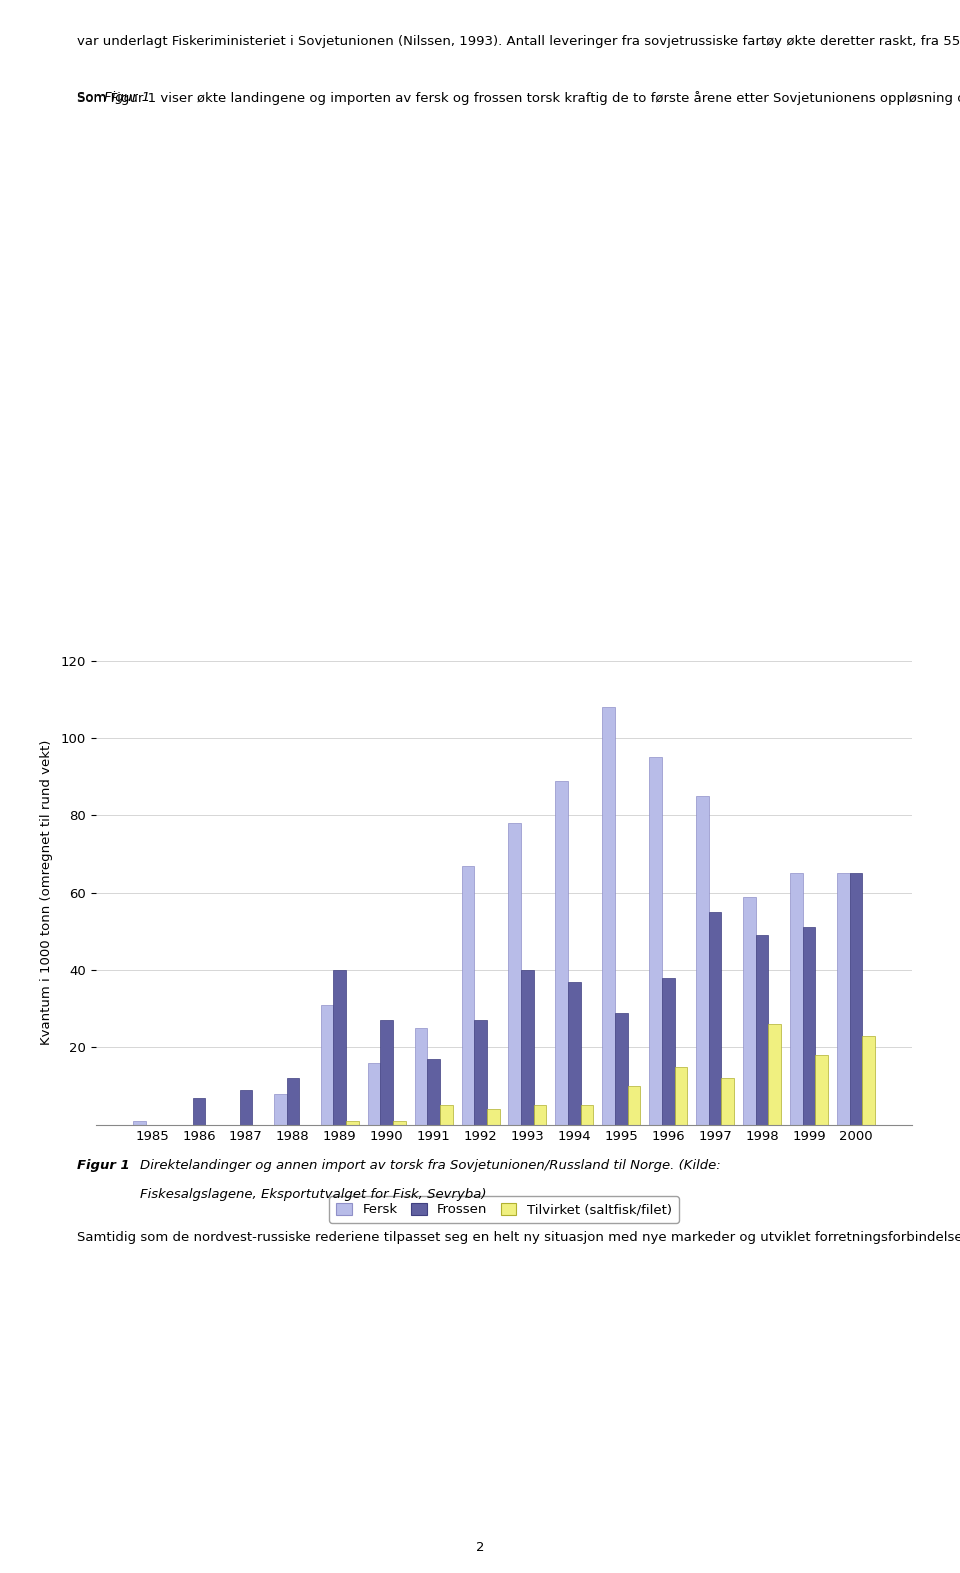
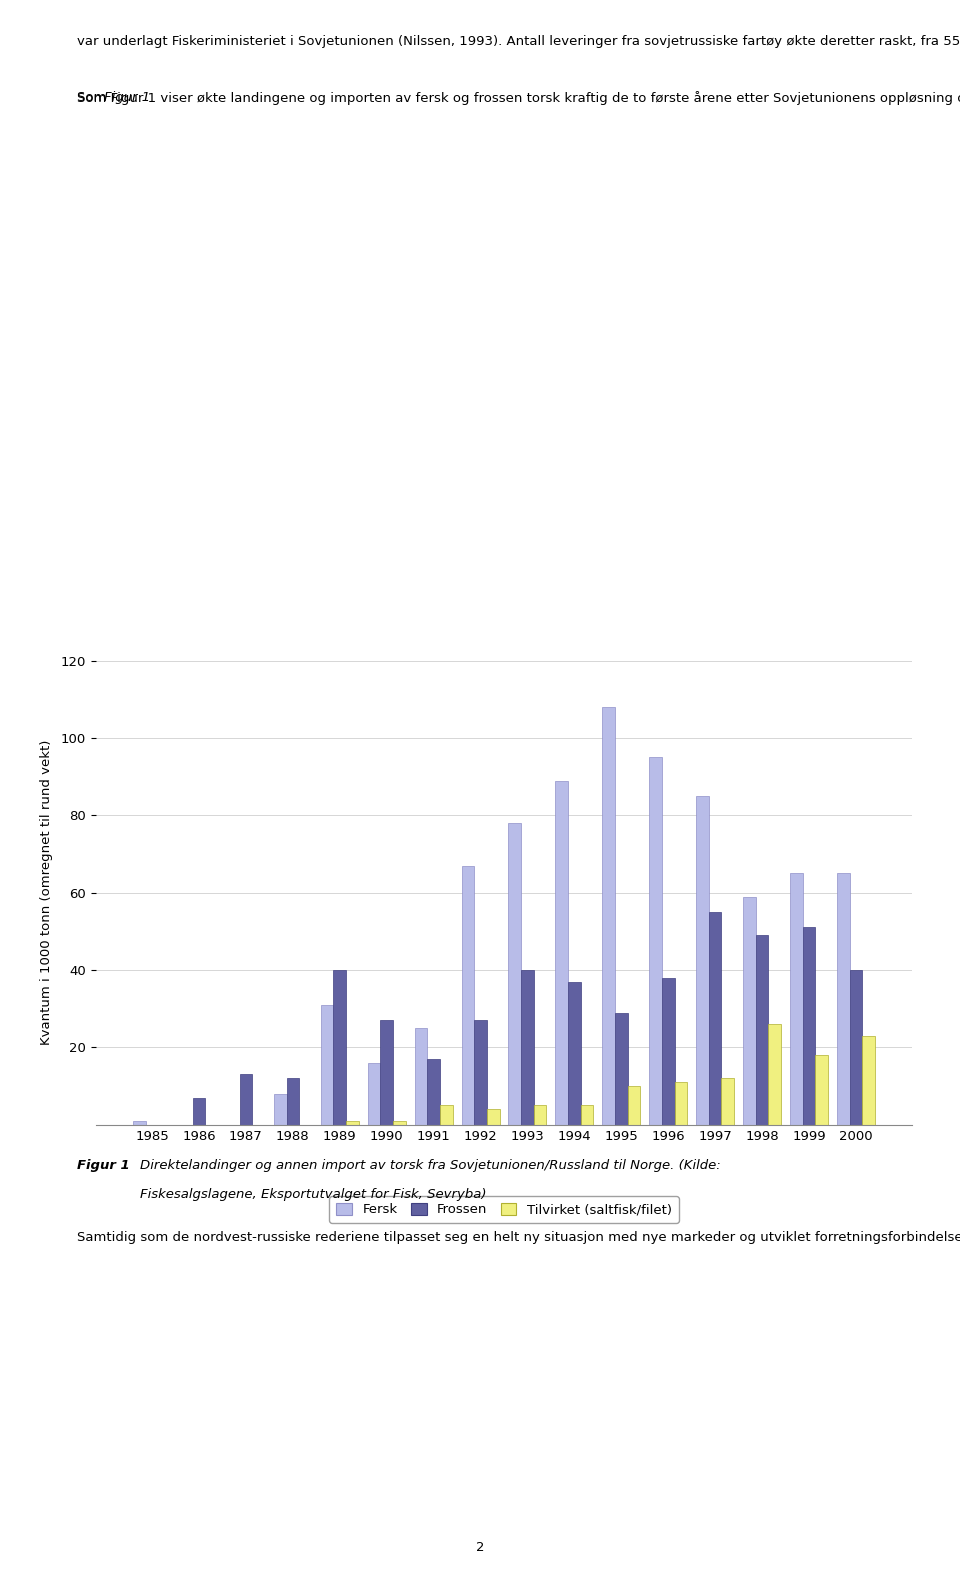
Frossen/1987: 9 -> 13
Tilvirket (saltfisk/filet)/1996: 15 -> 11
Frossen/2000: 65 -> 40
